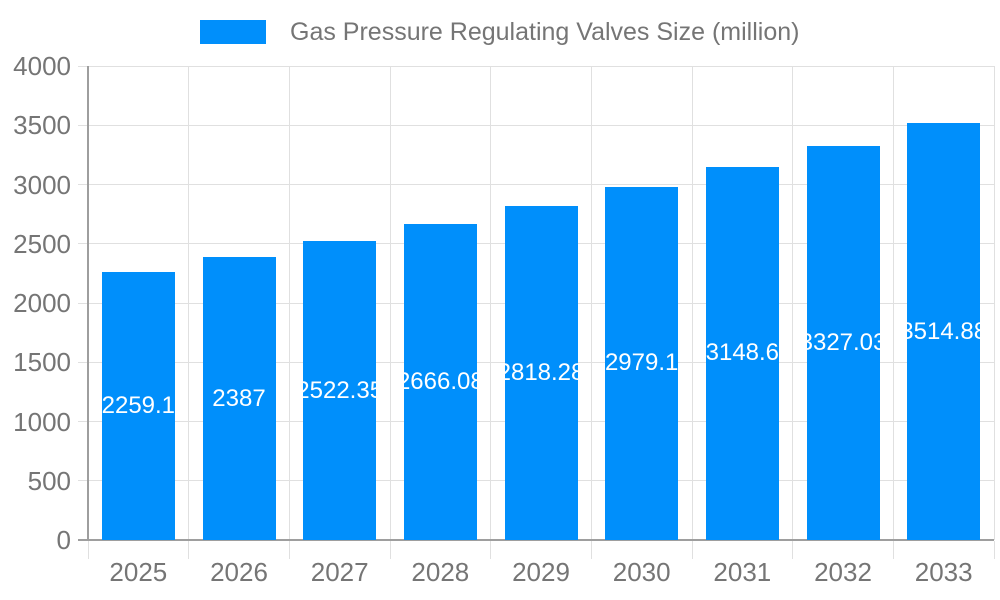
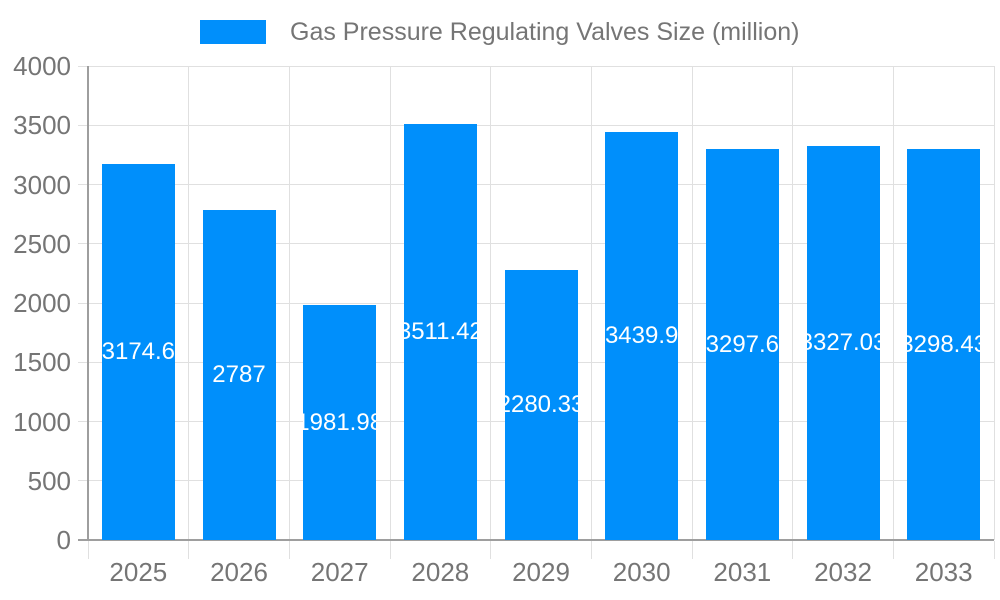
2025: 2259.1 -> 3174.6
2026: 2387 -> 2787
2027: 2522.35 -> 1981.98
2028: 2666.08 -> 3511.42
2029: 2818.28 -> 2280.33
2030: 2979.1 -> 3439.9
2031: 3148.6 -> 3297.6
2033: 3514.88 -> 3298.43
